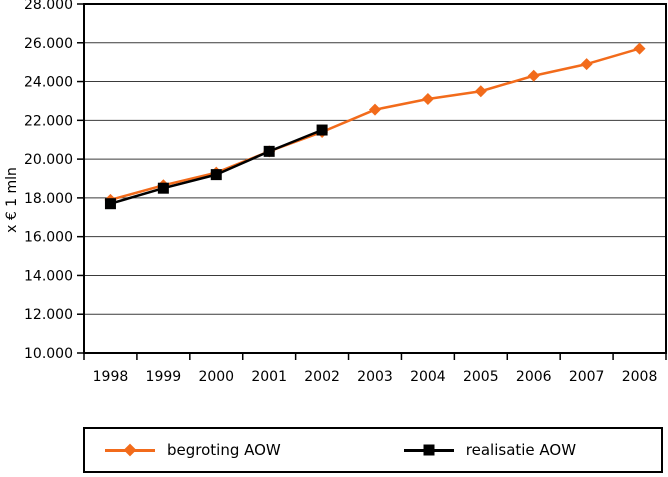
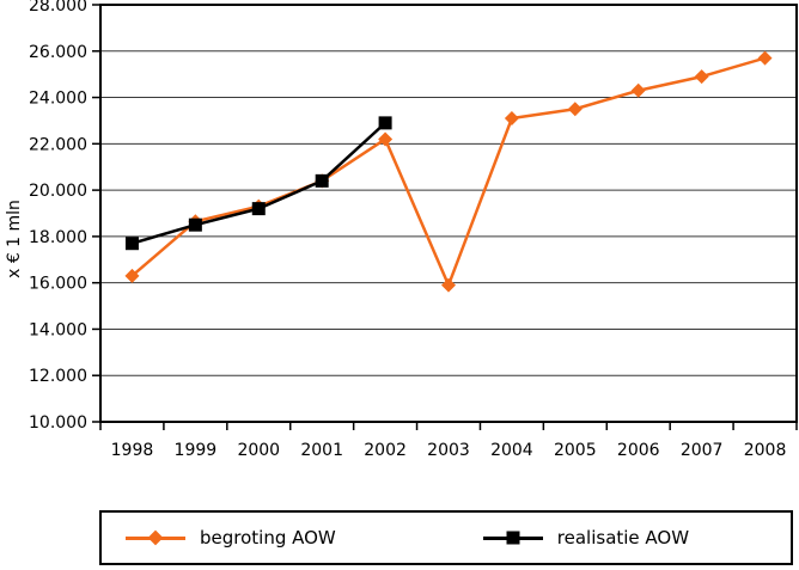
begroting AOW/1998: 17900 -> 16300
begroting AOW/2002: 21400 -> 22200
realisatie AOW/2002: 21500 -> 22900
begroting AOW/2003: 22600 -> 15900
